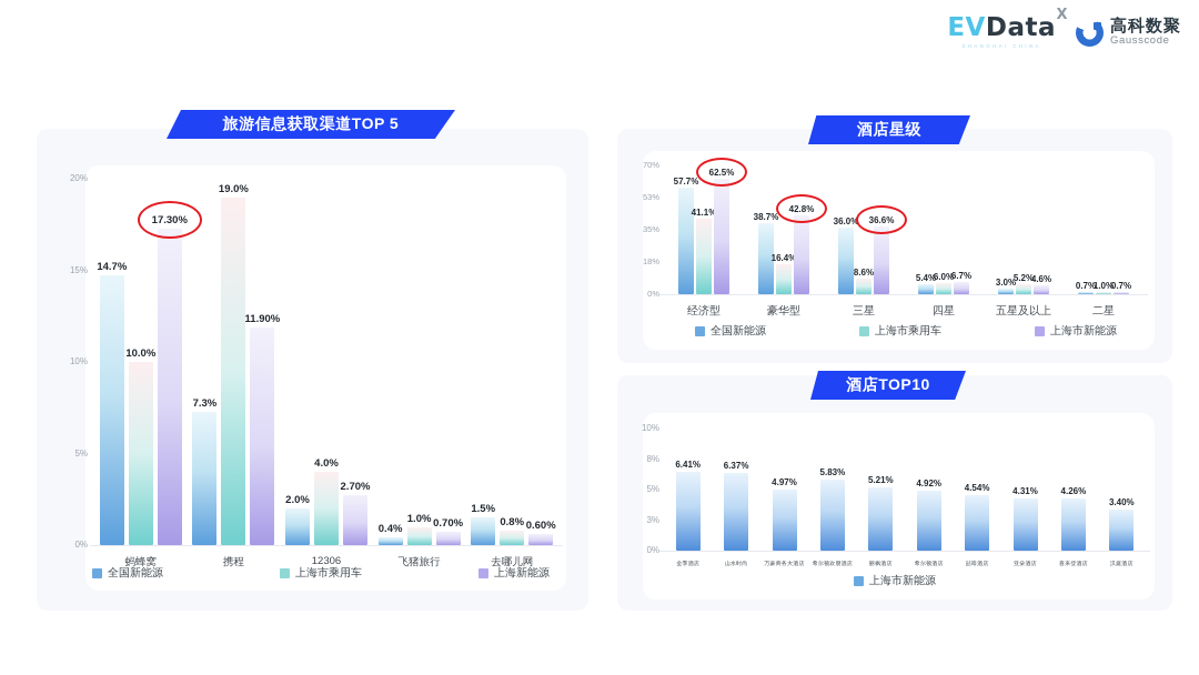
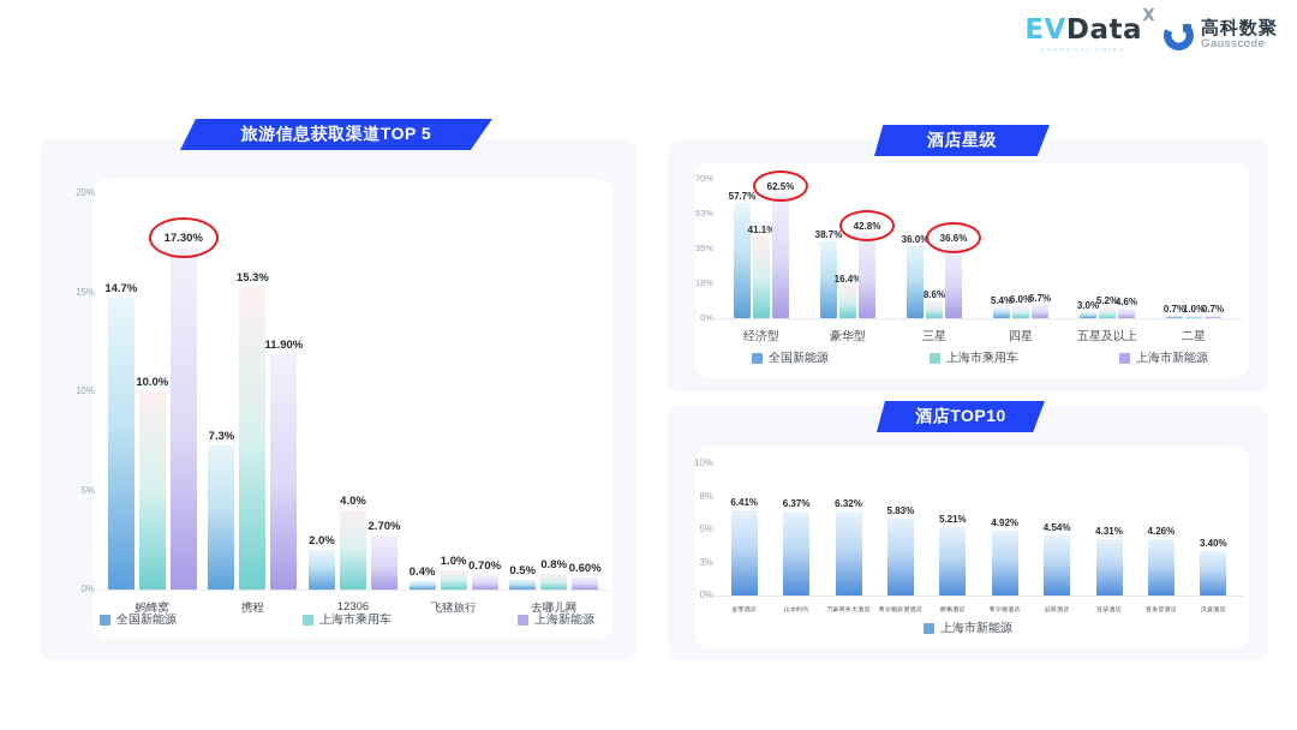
旅游信息获取渠道TOP 5/上海市乘用车/携程: 19.0% -> 15.3%
旅游信息获取渠道TOP 5/全国新能源/去哪儿网: 1.5% -> 0.5%
酒店TOP10/万豪商务大酒店: 4.97% -> 6.32%
